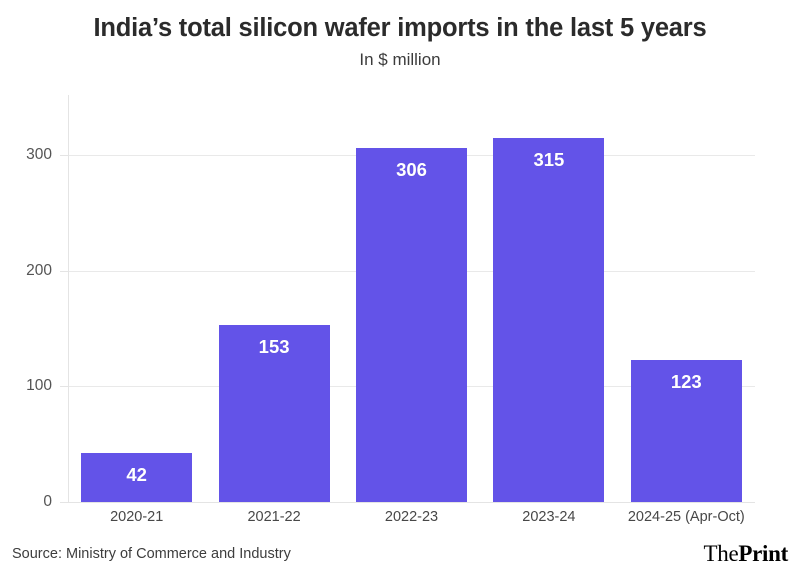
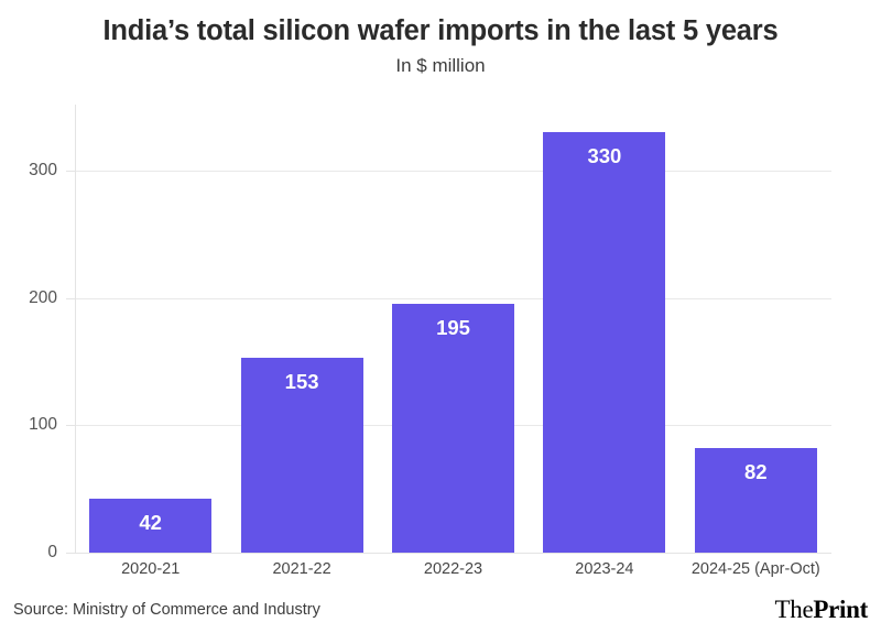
2022-23: 306 -> 195
2023-24: 315 -> 330
2024-25 (Apr-Oct): 123 -> 82
